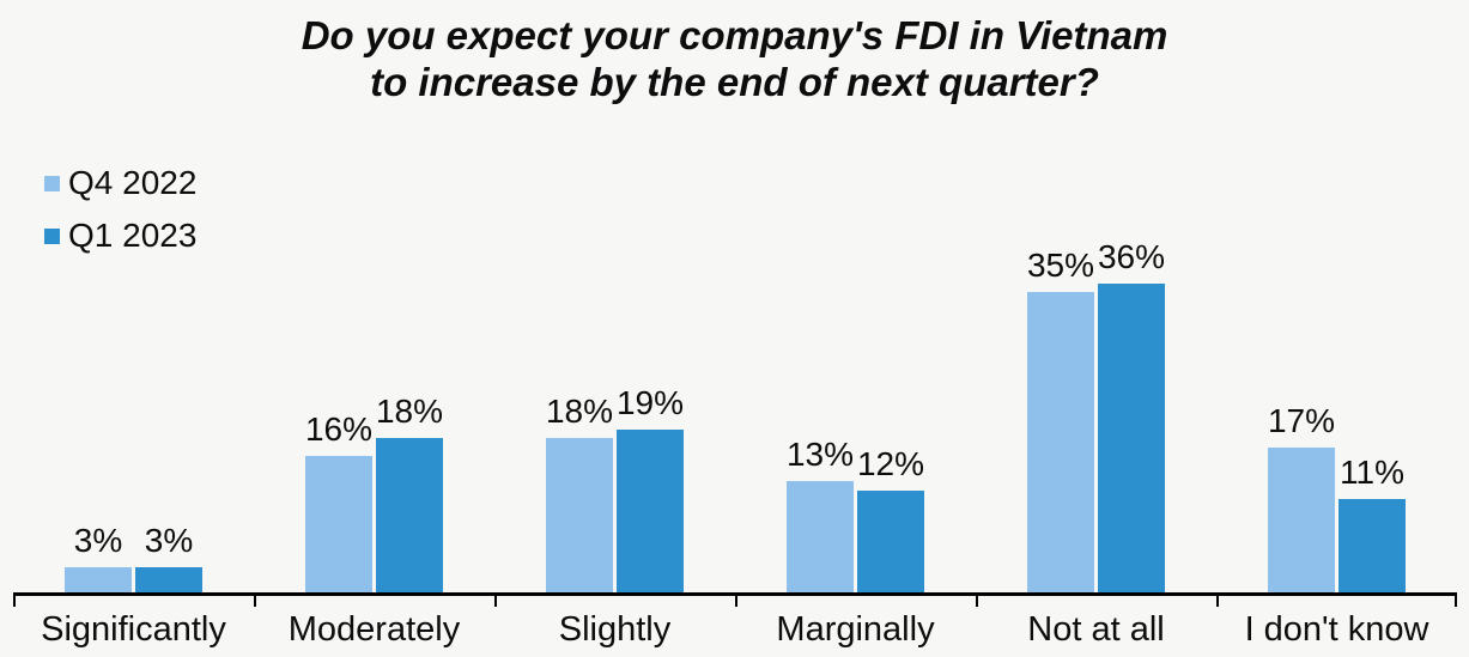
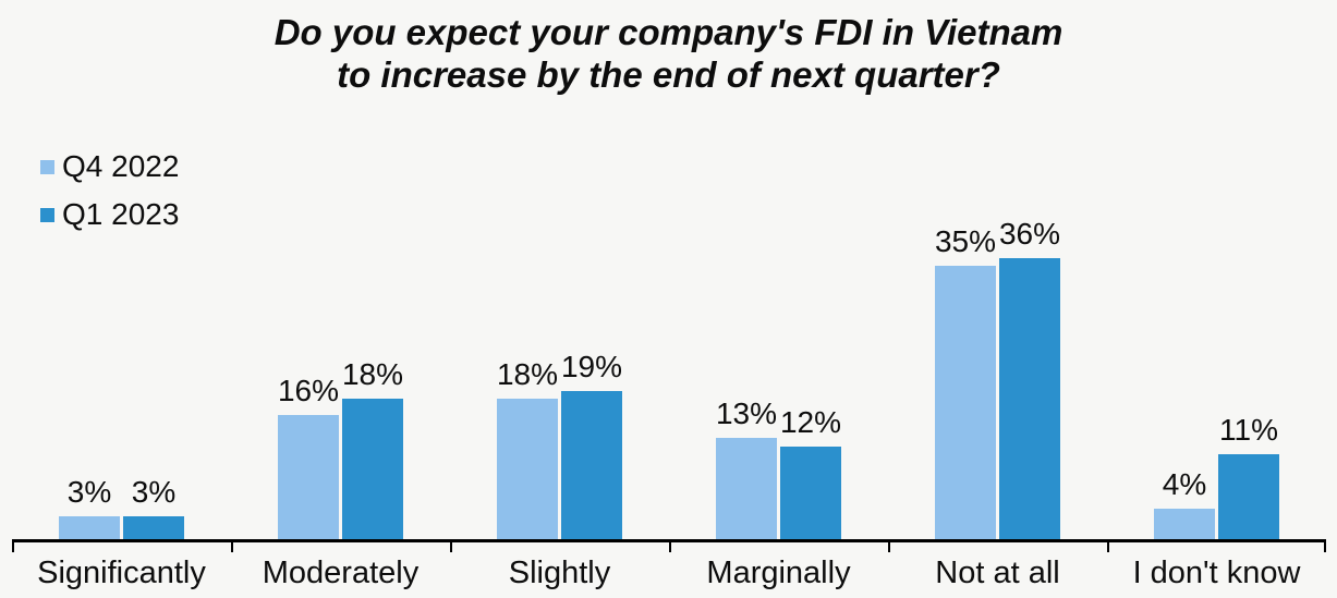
Q4 2022/I don't know: 17% -> 4%
